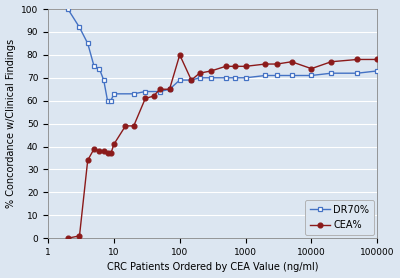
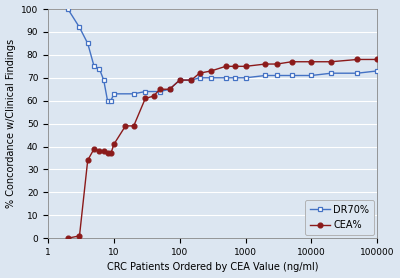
CEA%/100: 80 -> 69
CEA%/10000: 74 -> 77
